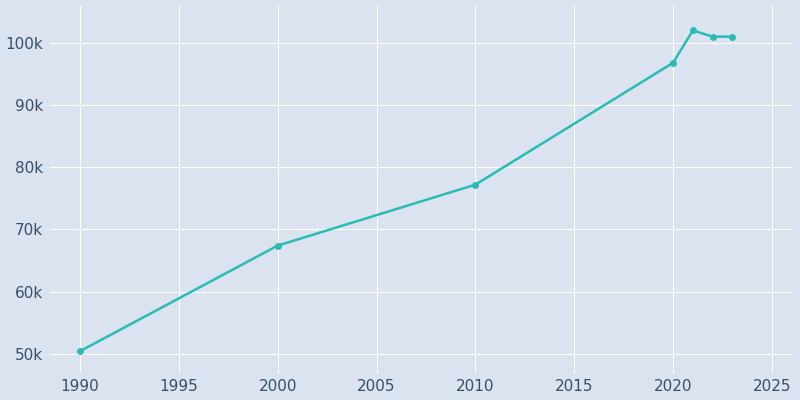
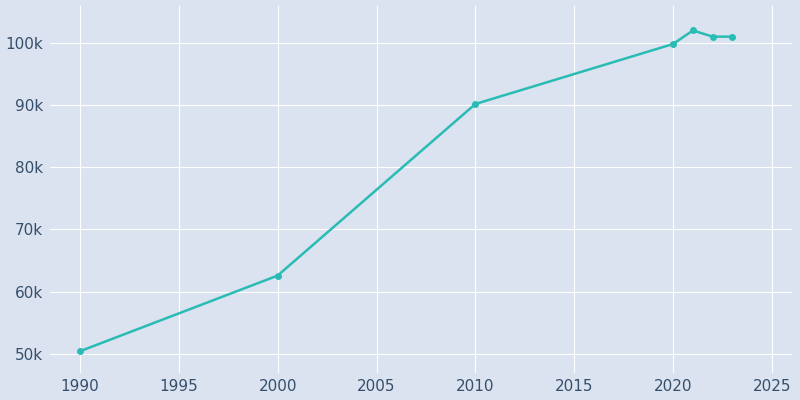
2000: 67.4k -> 62.6k
2010: 77.2k -> 90.2k
2020: 96.8k -> 99.8k
